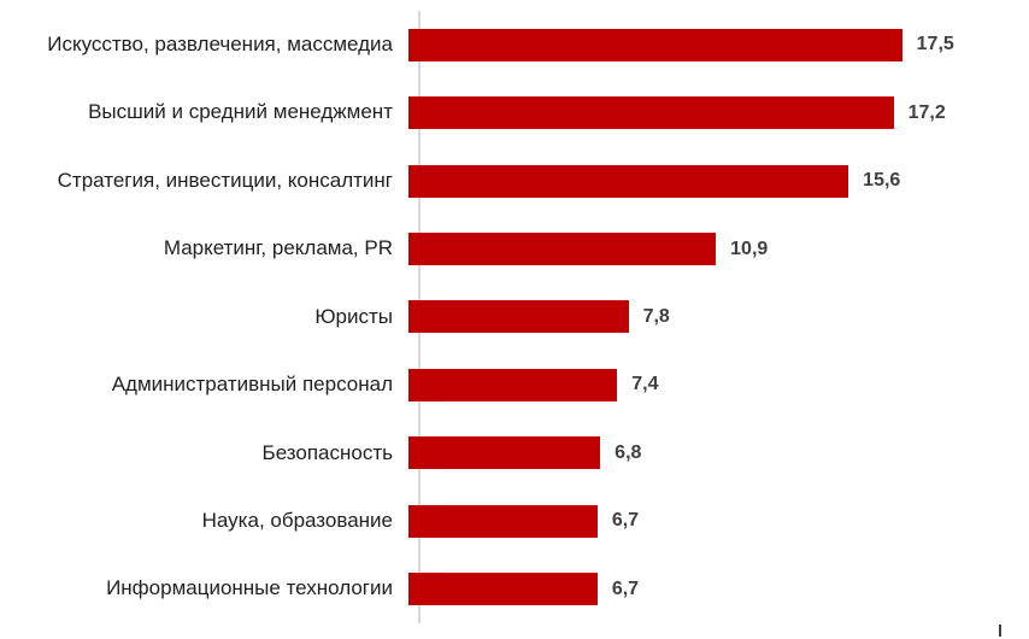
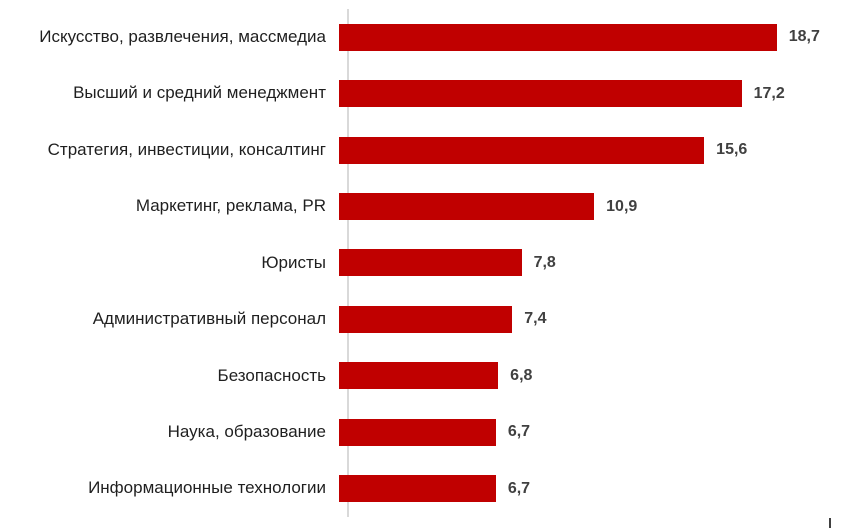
Искусство, развлечения, массмедиа: 17,5 -> 18,7
